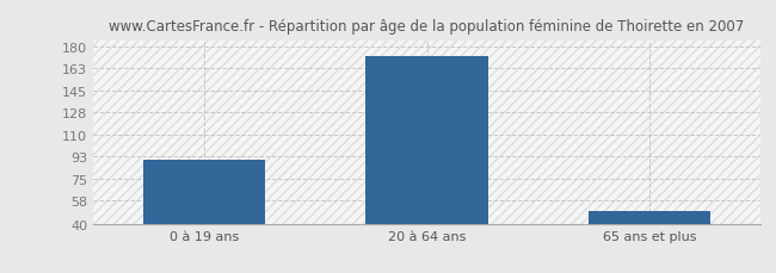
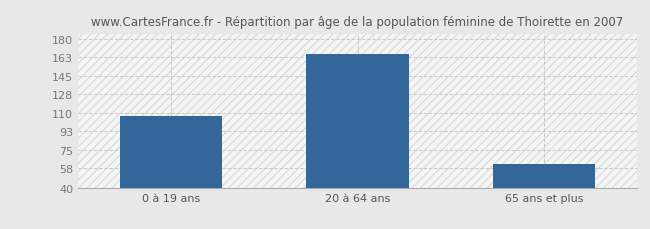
0 à 19 ans: 90 -> 107
20 à 64 ans: 172 -> 166
65 ans et plus: 50 -> 62
